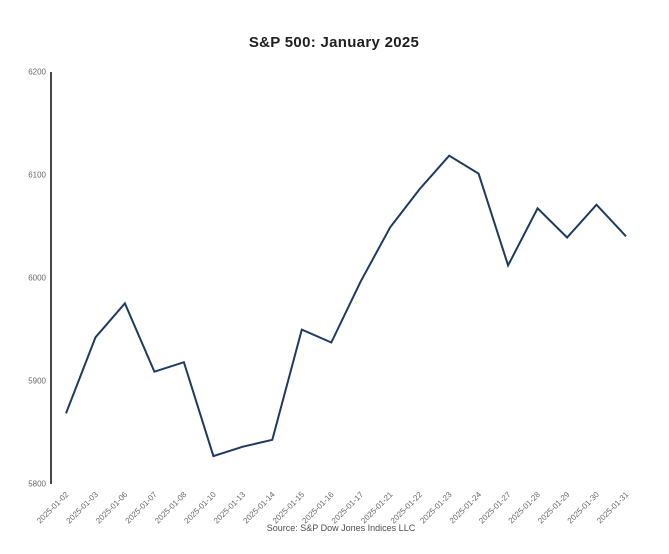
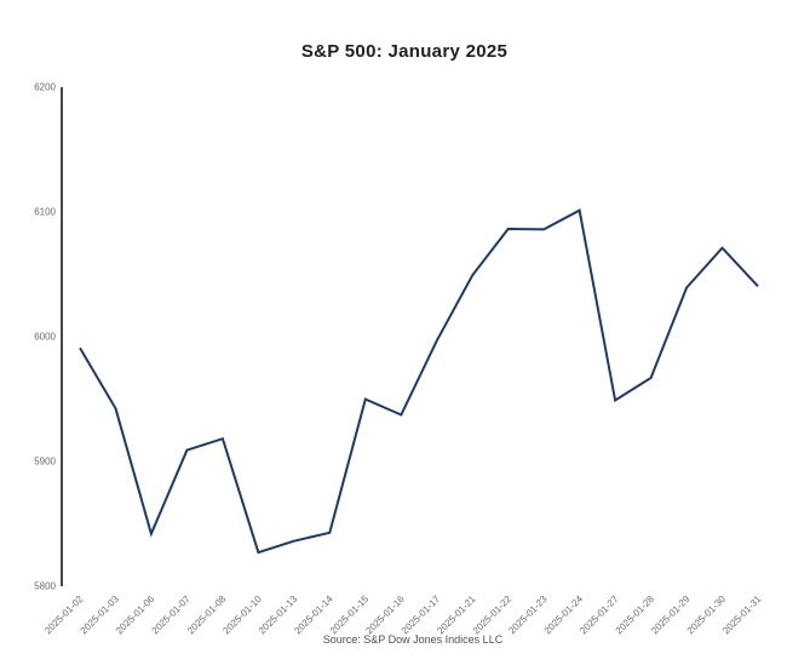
2025-01-02: 5869 -> 5991
2025-01-06: 5975 -> 5842
2025-01-23: 6119 -> 6086
2025-01-27: 6012 -> 5949
2025-01-28: 6068 -> 5967
